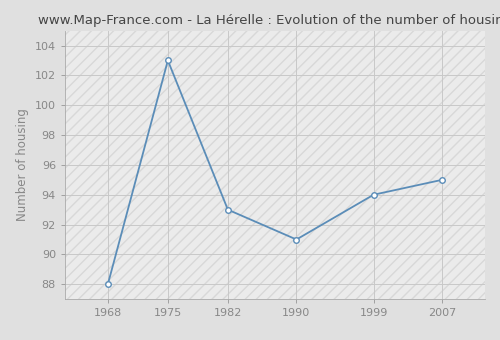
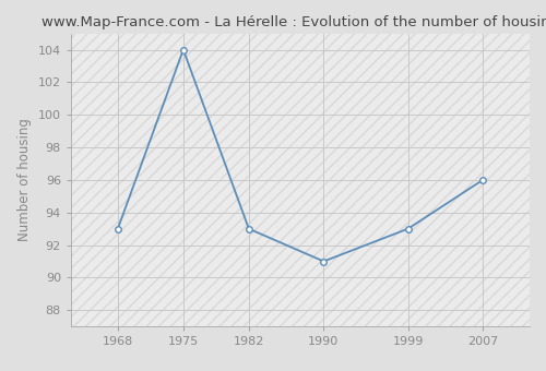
1968: 88 -> 93
1975: 103 -> 104
1999: 94 -> 93
2007: 95 -> 96
